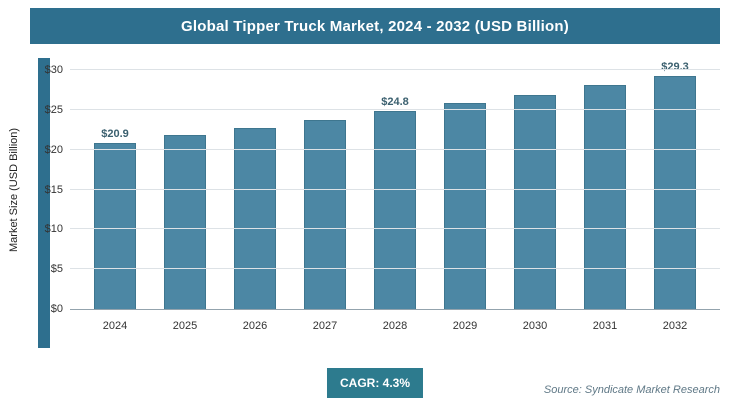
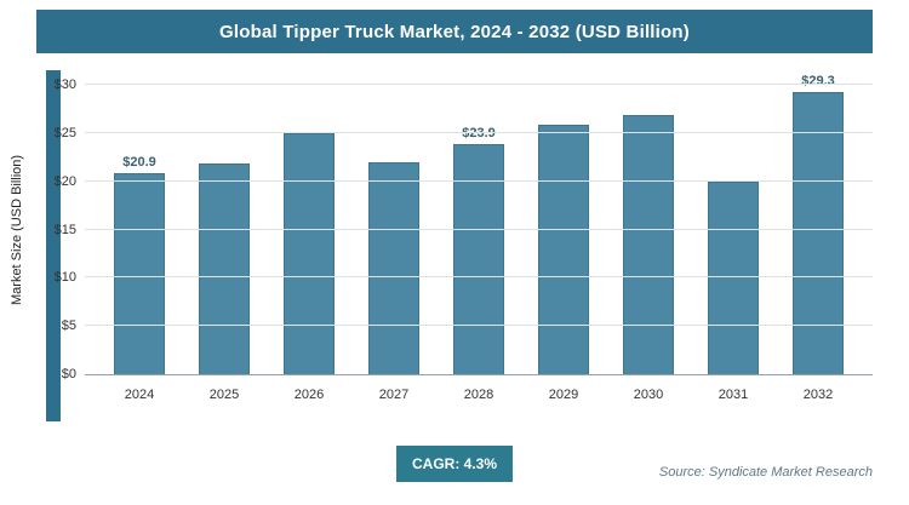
2026: $23 -> $25
2027: $24 -> $22
2028: $24.8 -> $23.9
2031: $28 -> $20
